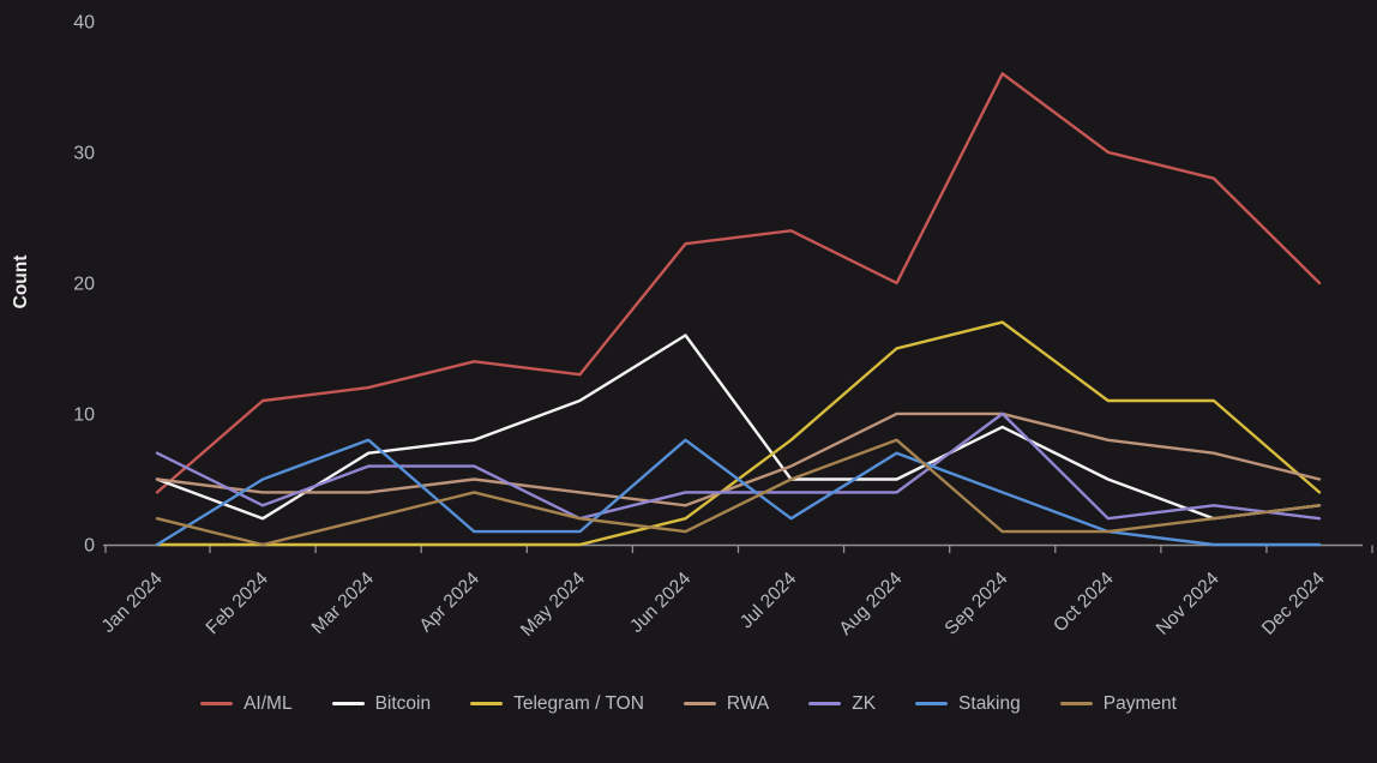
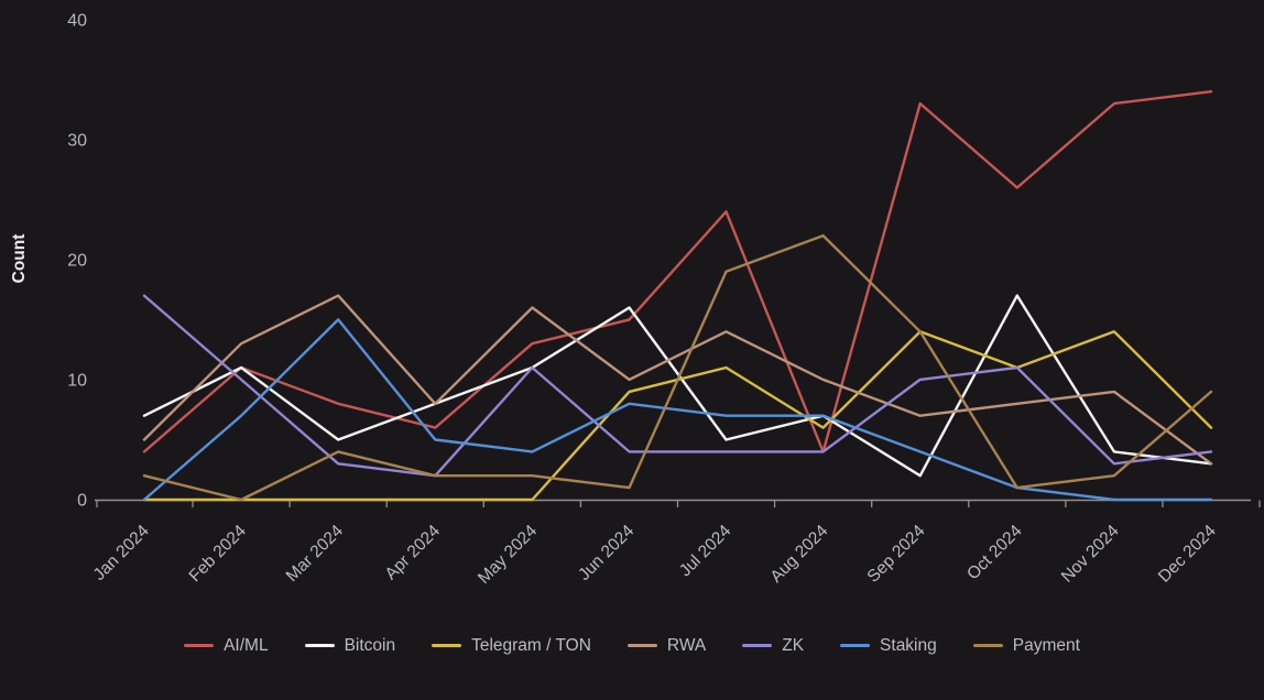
Bitcoin/Jan 2024: 5 -> 7
ZK/Jan 2024: 7 -> 17
Bitcoin/Feb 2024: 2 -> 11
RWA/Feb 2024: 4 -> 13
ZK/Feb 2024: 3 -> 10
Staking/Feb 2024: 5 -> 7
AI/ML/Mar 2024: 12 -> 8
Bitcoin/Mar 2024: 7 -> 5
RWA/Mar 2024: 4 -> 17
ZK/Mar 2024: 6 -> 3
Staking/Mar 2024: 8 -> 15
Payment/Mar 2024: 2 -> 4
AI/ML/Apr 2024: 14 -> 6
RWA/Apr 2024: 5 -> 8
ZK/Apr 2024: 6 -> 2
Staking/Apr 2024: 1 -> 5
Payment/Apr 2024: 4 -> 2
RWA/May 2024: 4 -> 16
ZK/May 2024: 2 -> 11
Staking/May 2024: 1 -> 4
AI/ML/Jun 2024: 23 -> 15
Telegram / TON/Jun 2024: 2 -> 9
RWA/Jun 2024: 3 -> 10
Telegram / TON/Jul 2024: 8 -> 11
RWA/Jul 2024: 6 -> 14
Staking/Jul 2024: 2 -> 7
Payment/Jul 2024: 5 -> 19
AI/ML/Aug 2024: 20 -> 4
Bitcoin/Aug 2024: 5 -> 7
Telegram / TON/Aug 2024: 15 -> 6
Payment/Aug 2024: 8 -> 22
AI/ML/Sep 2024: 36 -> 33
Bitcoin/Sep 2024: 9 -> 2
Telegram / TON/Sep 2024: 17 -> 14
RWA/Sep 2024: 10 -> 7
Payment/Sep 2024: 1 -> 14
AI/ML/Oct 2024: 30 -> 26
Bitcoin/Oct 2024: 5 -> 17
ZK/Oct 2024: 2 -> 11
AI/ML/Nov 2024: 28 -> 33
Bitcoin/Nov 2024: 2 -> 4
Telegram / TON/Nov 2024: 11 -> 14
RWA/Nov 2024: 7 -> 9
AI/ML/Dec 2024: 20 -> 34
Telegram / TON/Dec 2024: 4 -> 6
RWA/Dec 2024: 5 -> 3
ZK/Dec 2024: 2 -> 4
Payment/Dec 2024: 3 -> 9
